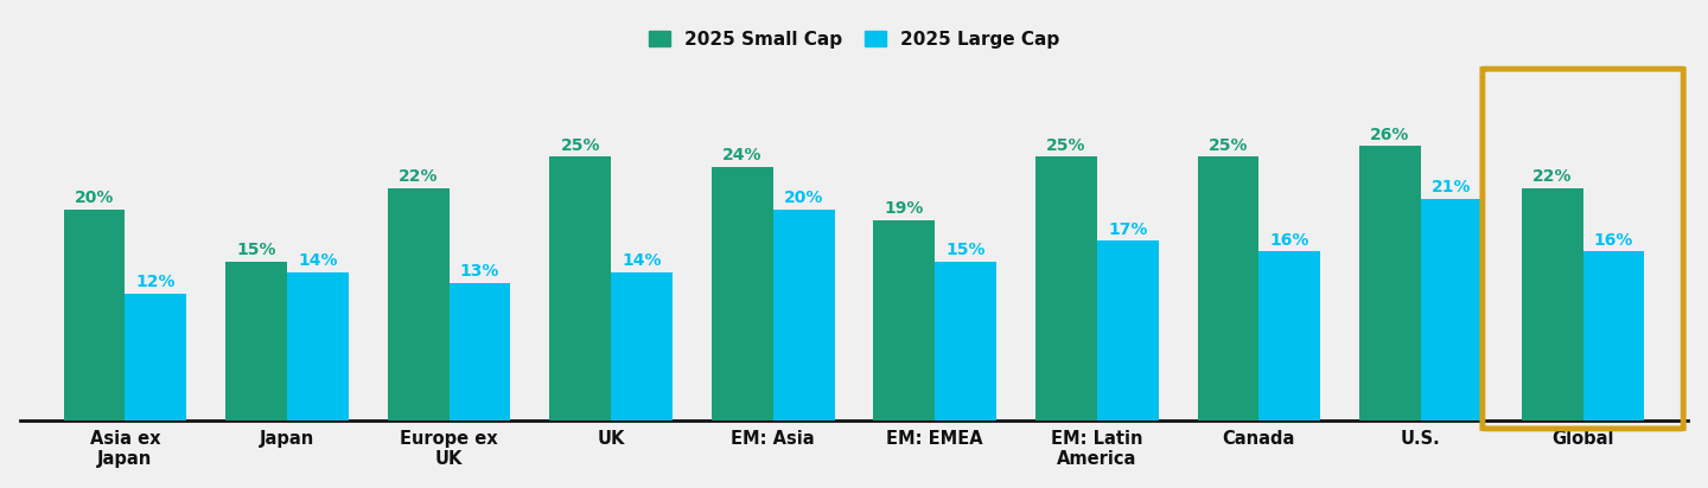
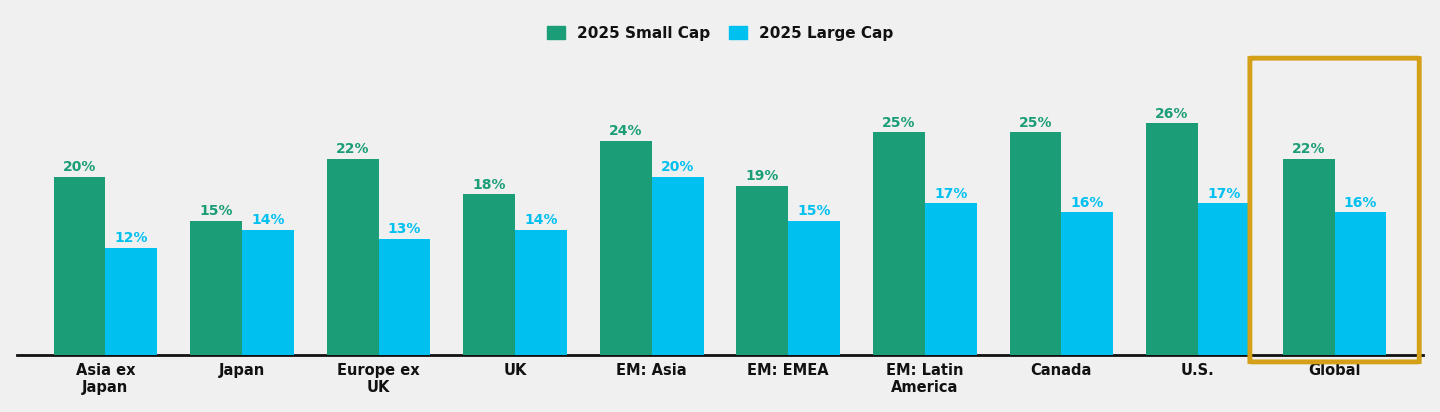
2025 Small Cap/UK: 25% -> 18%
2025 Large Cap/U.S.: 21% -> 17%
